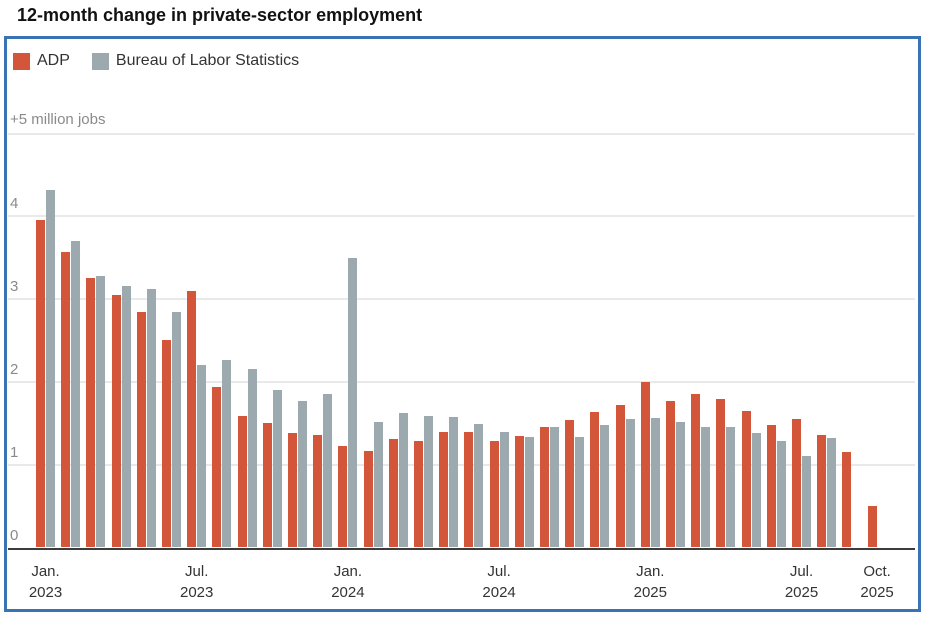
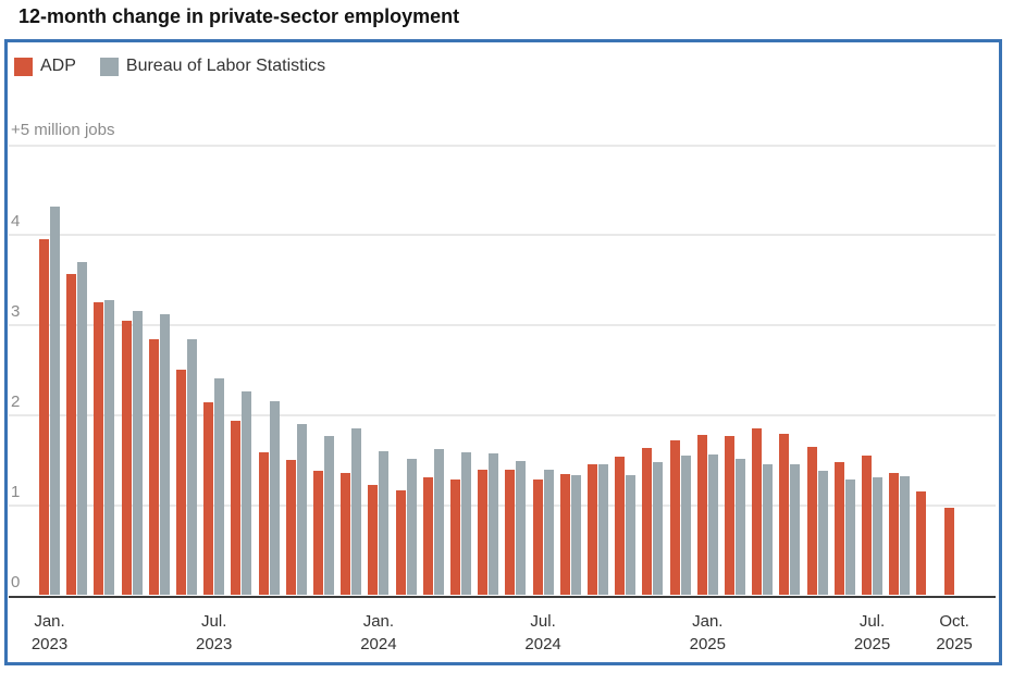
ADP/Jul. 2023: 3.1 -> 2.1
Bureau of Labor Statistics/Jul. 2023: 2.2 -> 2.4
Bureau of Labor Statistics/Jan. 2024: 3.5 -> 1.6
ADP/Jan. 2025: 2.0 -> 1.8
Bureau of Labor Statistics/Jul. 2025: 1.1 -> 1.3
ADP/Oct. 2025: 0.5 -> 1.0
